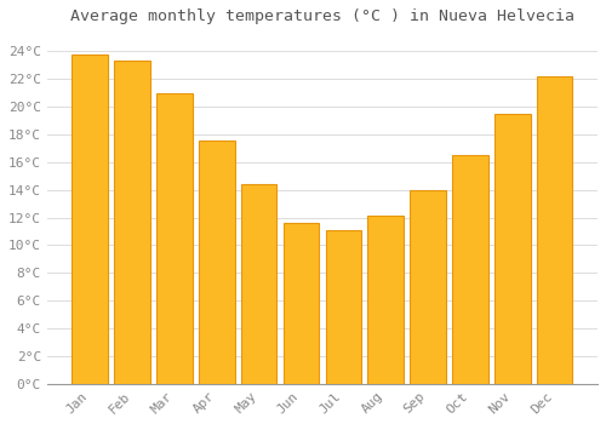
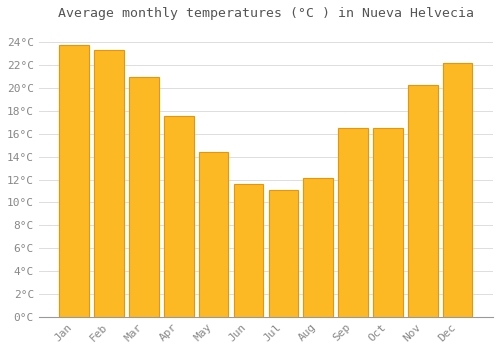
Sep: 14.0°C -> 16.5°C
Nov: 19.5°C -> 20.3°C
